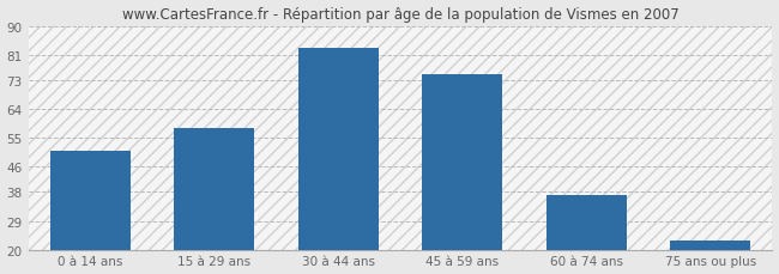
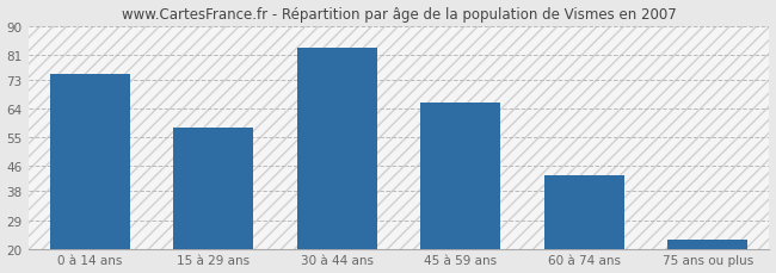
0 à 14 ans: 51 -> 75
45 à 59 ans: 75 -> 66
60 à 74 ans: 37 -> 43
